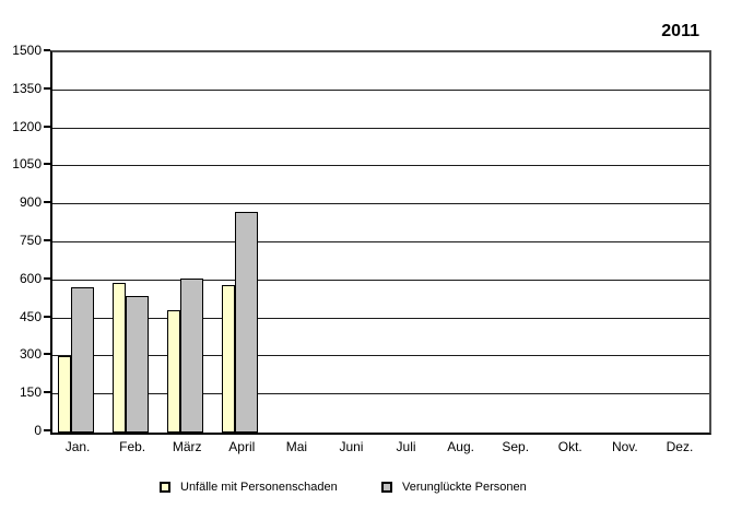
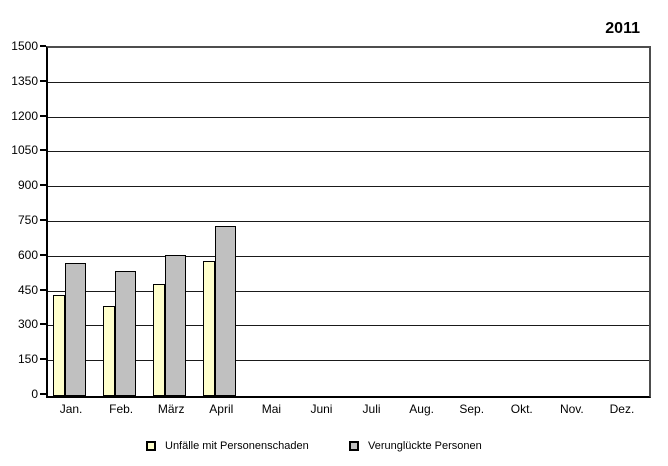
Unfälle mit Personenschaden/Jan.: 300 -> 440
Unfälle mit Personenschaden/Feb.: 590 -> 390
Verunglückte Personen/April: 870 -> 740
